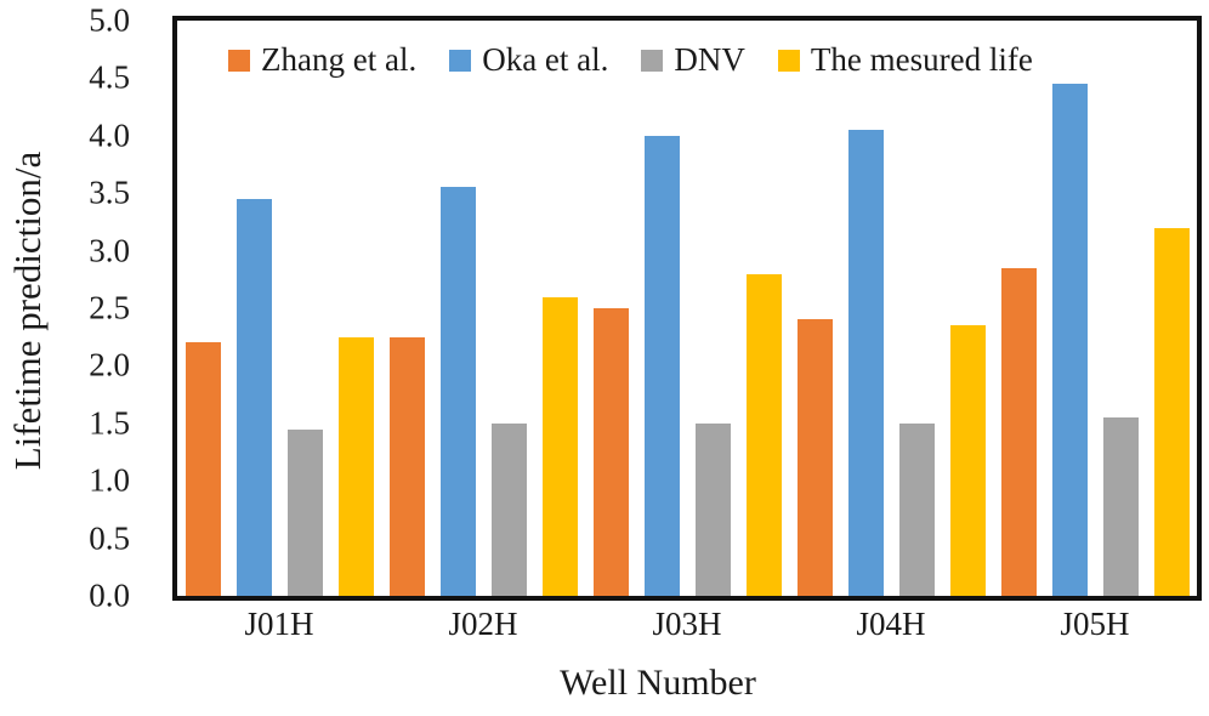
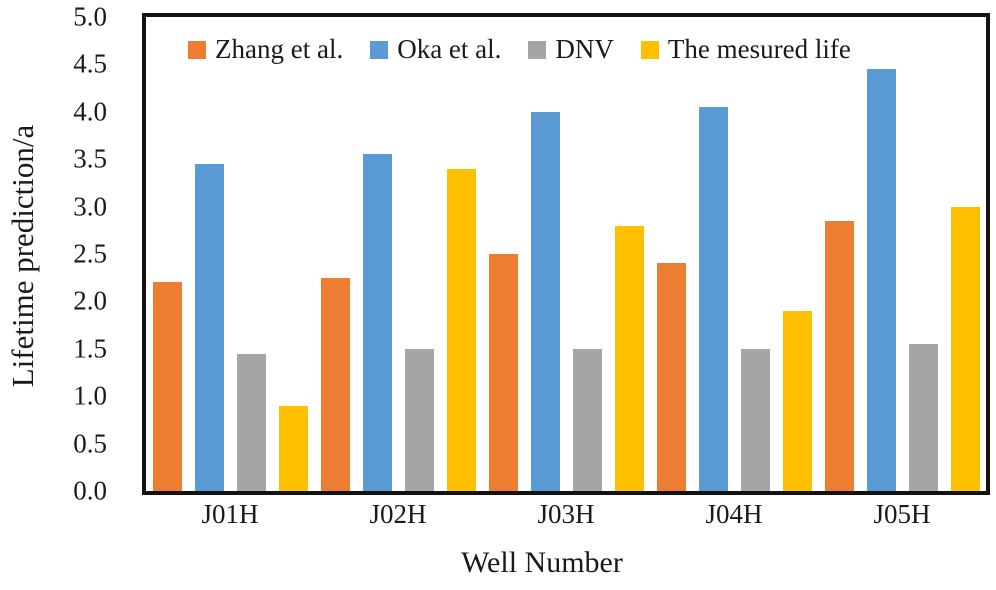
The mesured life/J01H: 2.2 -> 0.9
The mesured life/J02H: 2.6 -> 3.4
The mesured life/J04H: 2.4 -> 1.9
The mesured life/J05H: 3.2 -> 3.0
